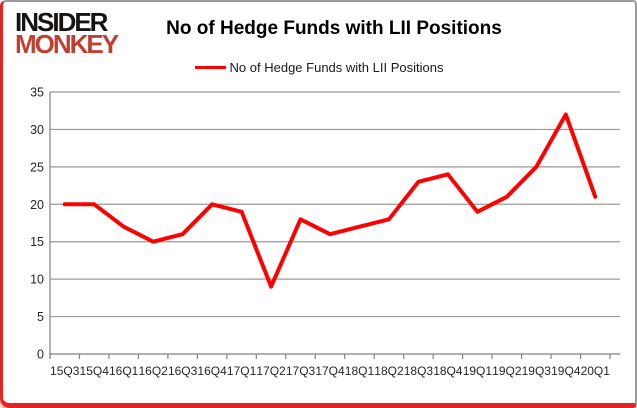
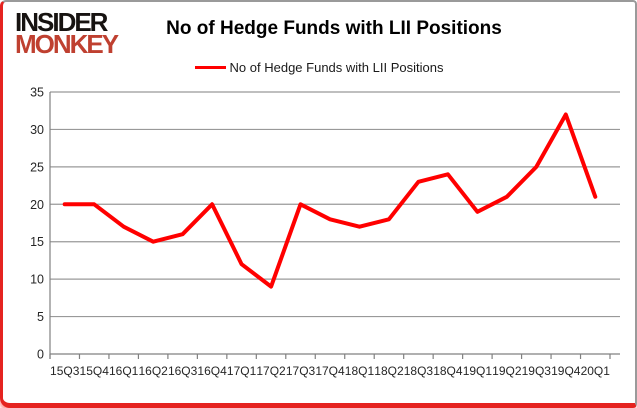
17Q1: 19 -> 12
17Q3: 18 -> 20
17Q4: 16 -> 18
